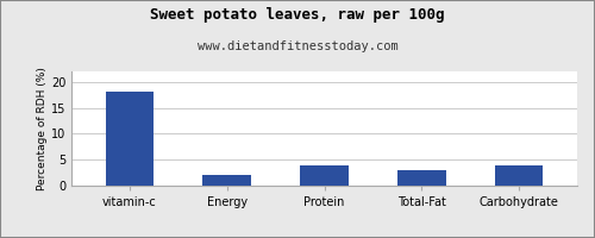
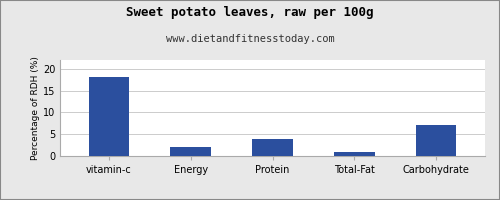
Total-Fat: 3 -> 1
Carbohydrate: 4 -> 7
